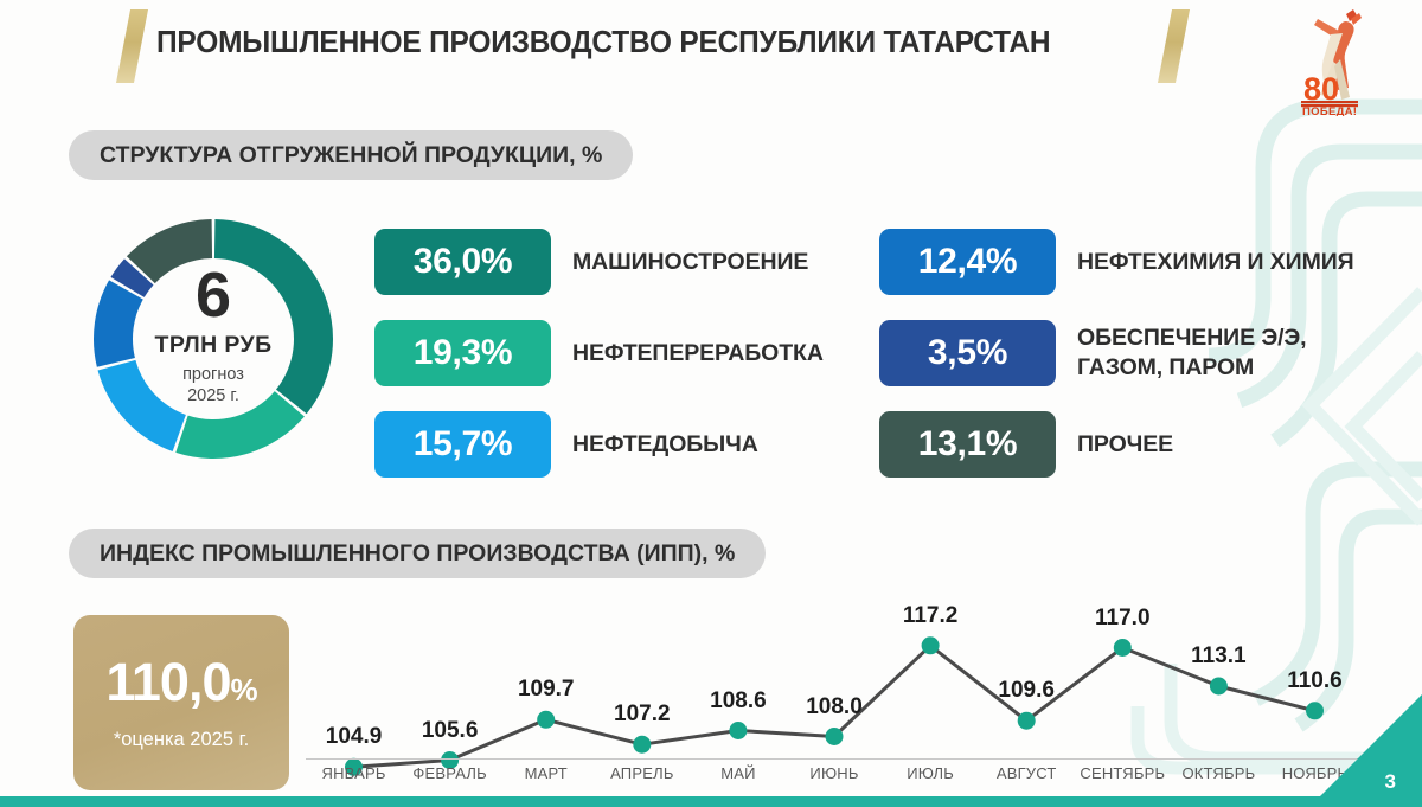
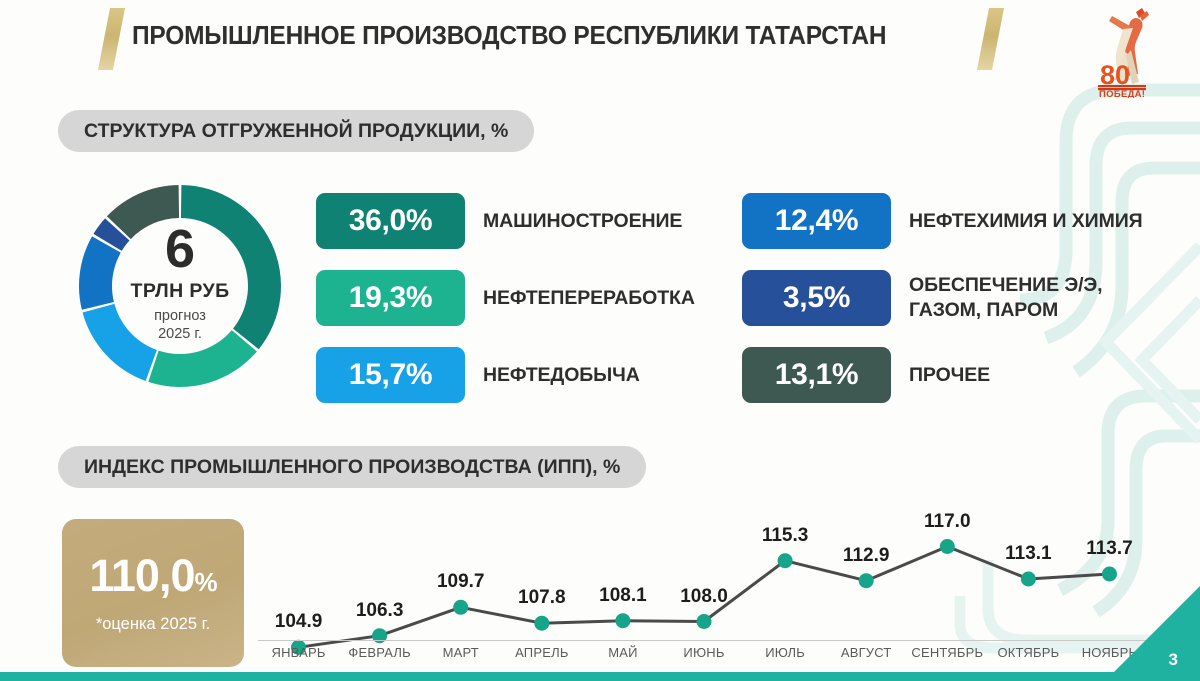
ФЕВРАЛЬ: 105.6 -> 106.3
АПРЕЛЬ: 107.2 -> 107.8
МАЙ: 108.6 -> 108.1
ИЮЛЬ: 117.2 -> 115.3
АВГУСТ: 109.6 -> 112.9
НОЯБРЬ: 110.6 -> 113.7
